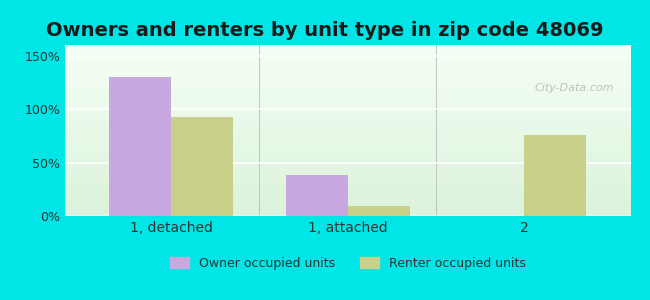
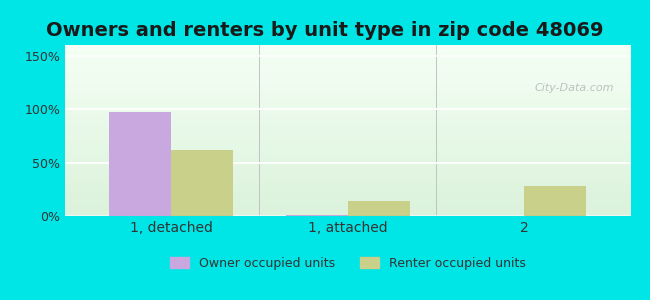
Owner occupied units/1, detached: 130% -> 97%
Renter occupied units/1, detached: 93% -> 62%
Owner occupied units/1, attached: 38% -> 1%
Renter occupied units/1, attached: 9% -> 14%
Renter occupied units/2: 76% -> 28%
